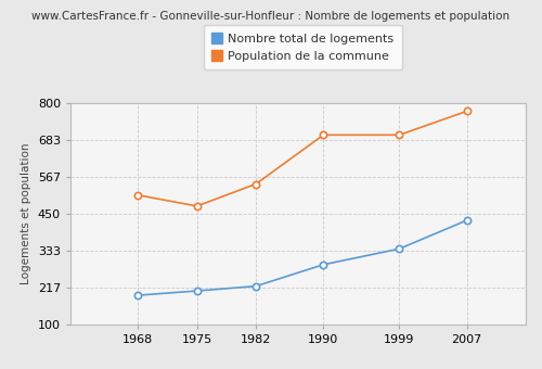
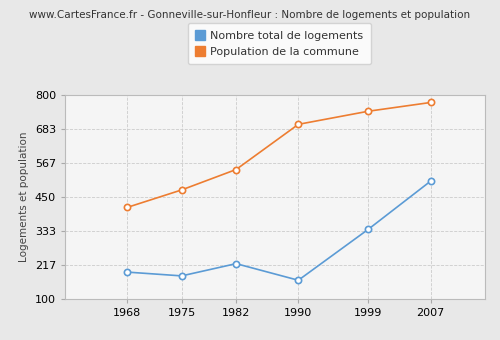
Population de la commune/1968: 510 -> 415
Nombre total de logements/1975: 207 -> 180
Nombre total de logements/1990: 290 -> 165
Population de la commune/1999: 700 -> 745
Nombre total de logements/2007: 430 -> 505
